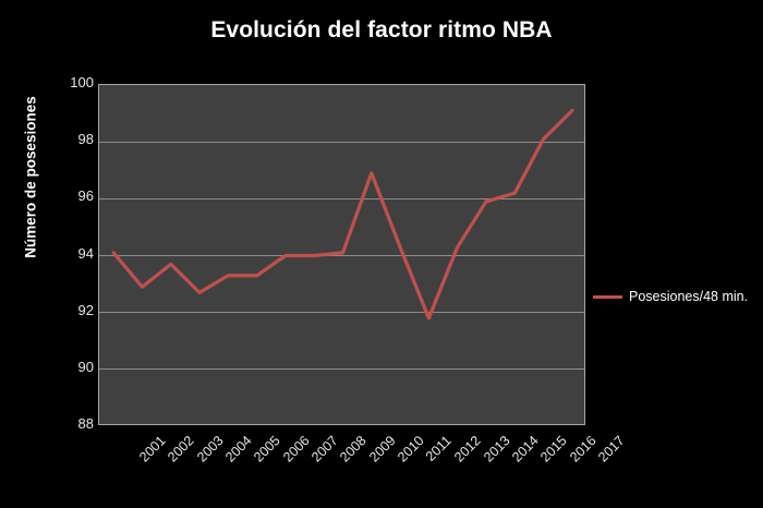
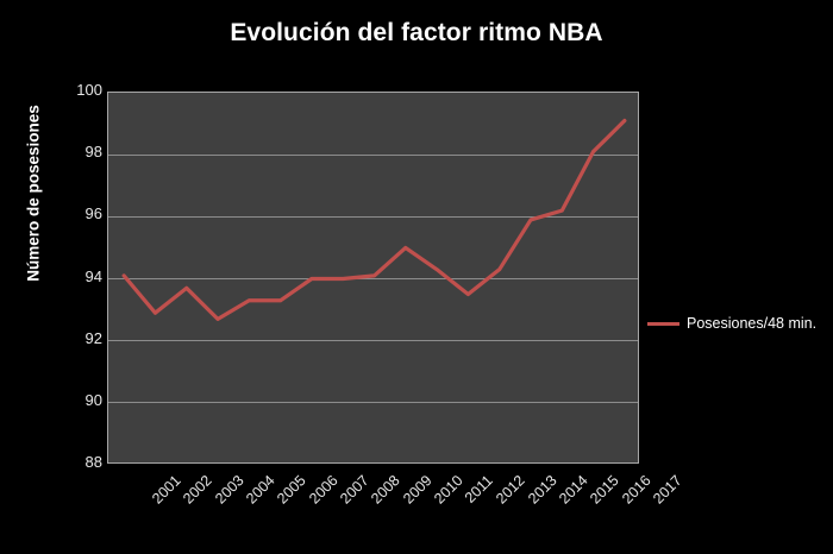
2010: 96.9 -> 95.0
2012: 91.8 -> 93.5
